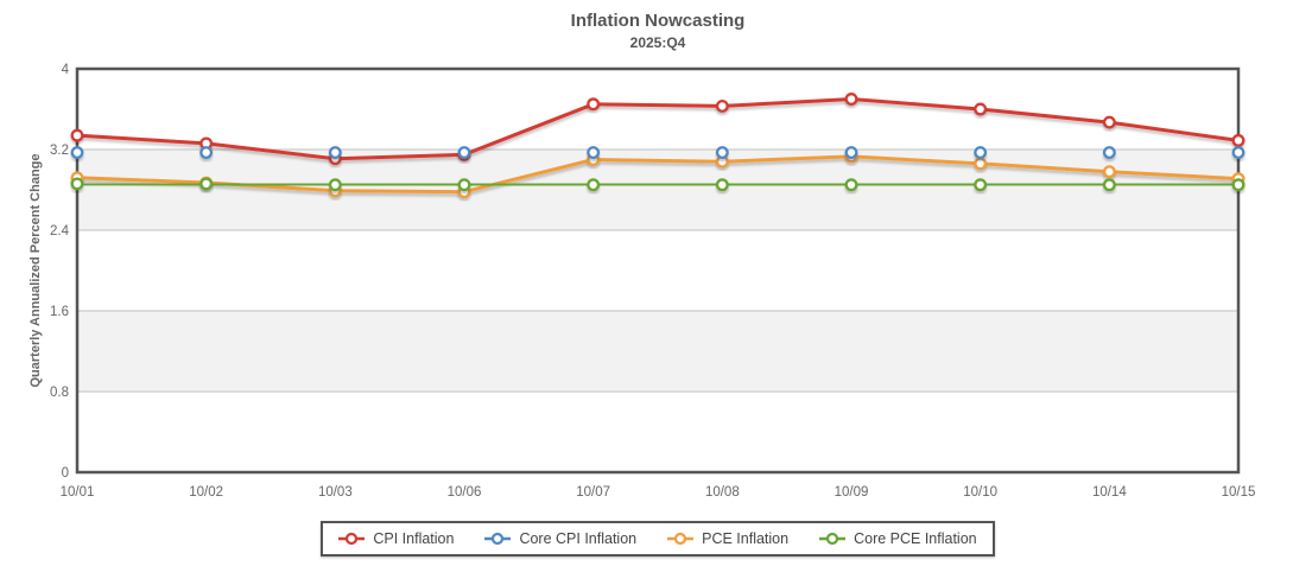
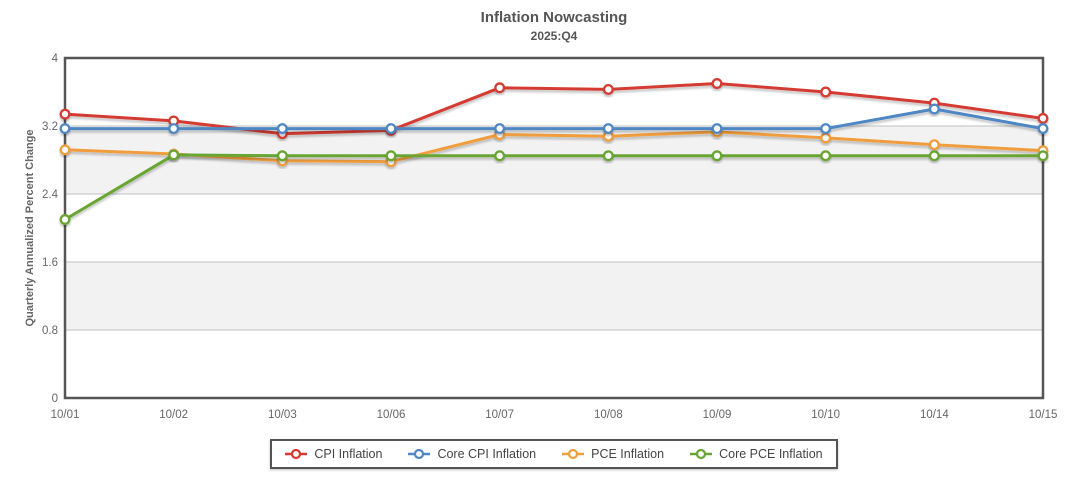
Core PCE Inflation/10/01: 2.9 -> 2.1
Core CPI Inflation/10/14: 3.2 -> 3.4
